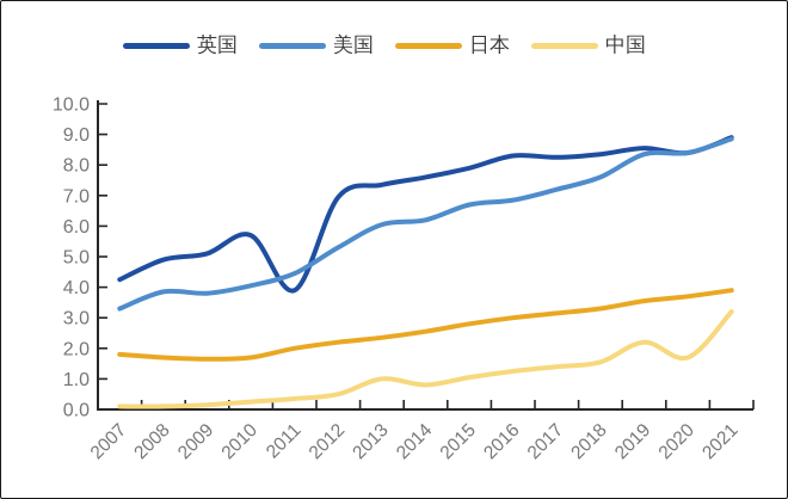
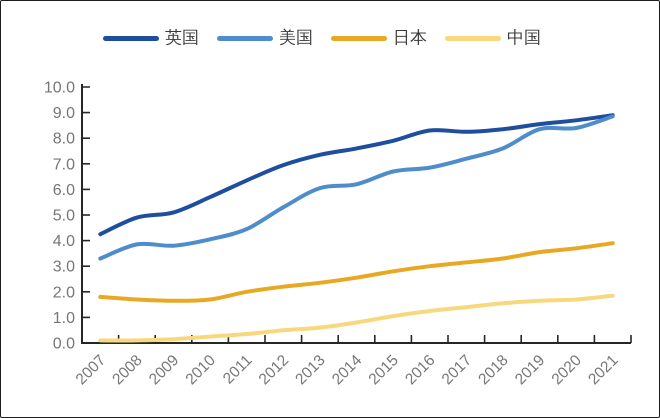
英国/2011: 3.9 -> 6.3
中国/2013: 1.0 -> 0.6
中国/2019: 2.2 -> 1.6
英国/2020: 8.4 -> 8.7
中国/2021: 3.2 -> 1.9
